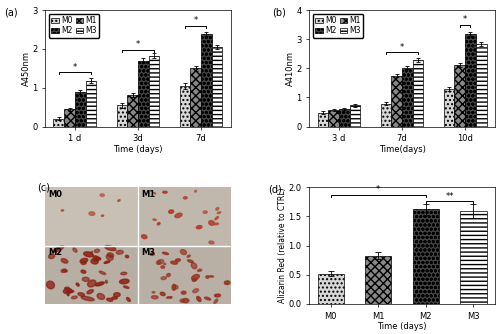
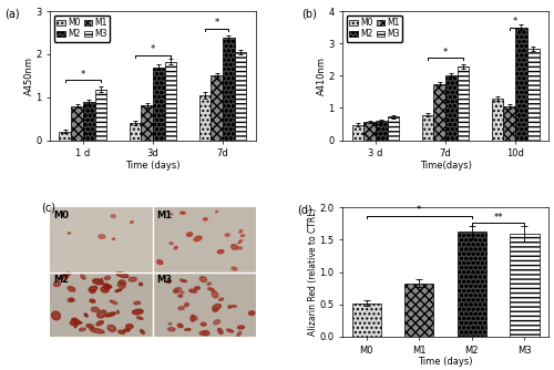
M1/1 d: 0.45 -> 0.80
M0/3d: 0.55 -> 0.40
M1/10d: 2.12 -> 1.05
M2/10d: 3.18 -> 3.50
